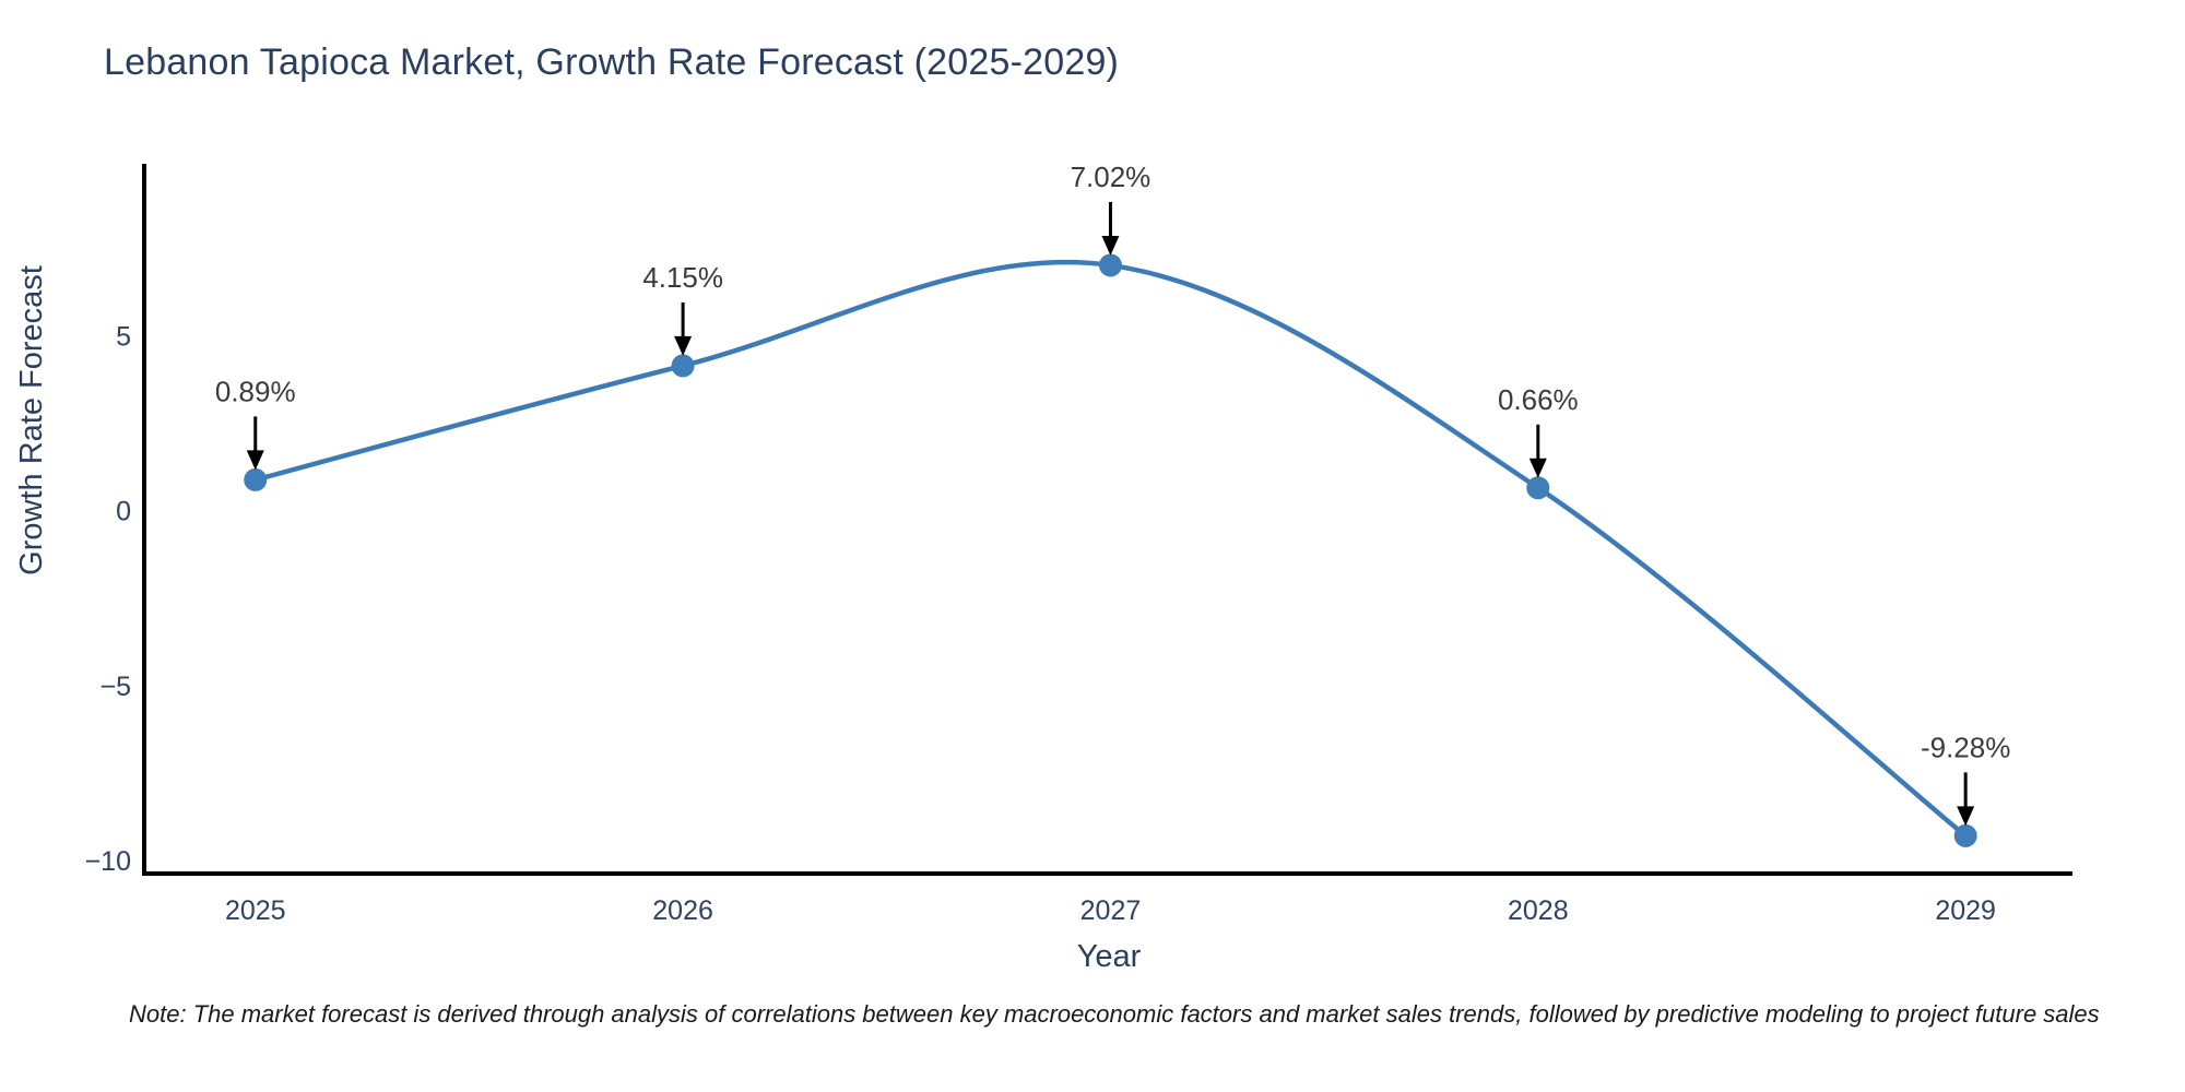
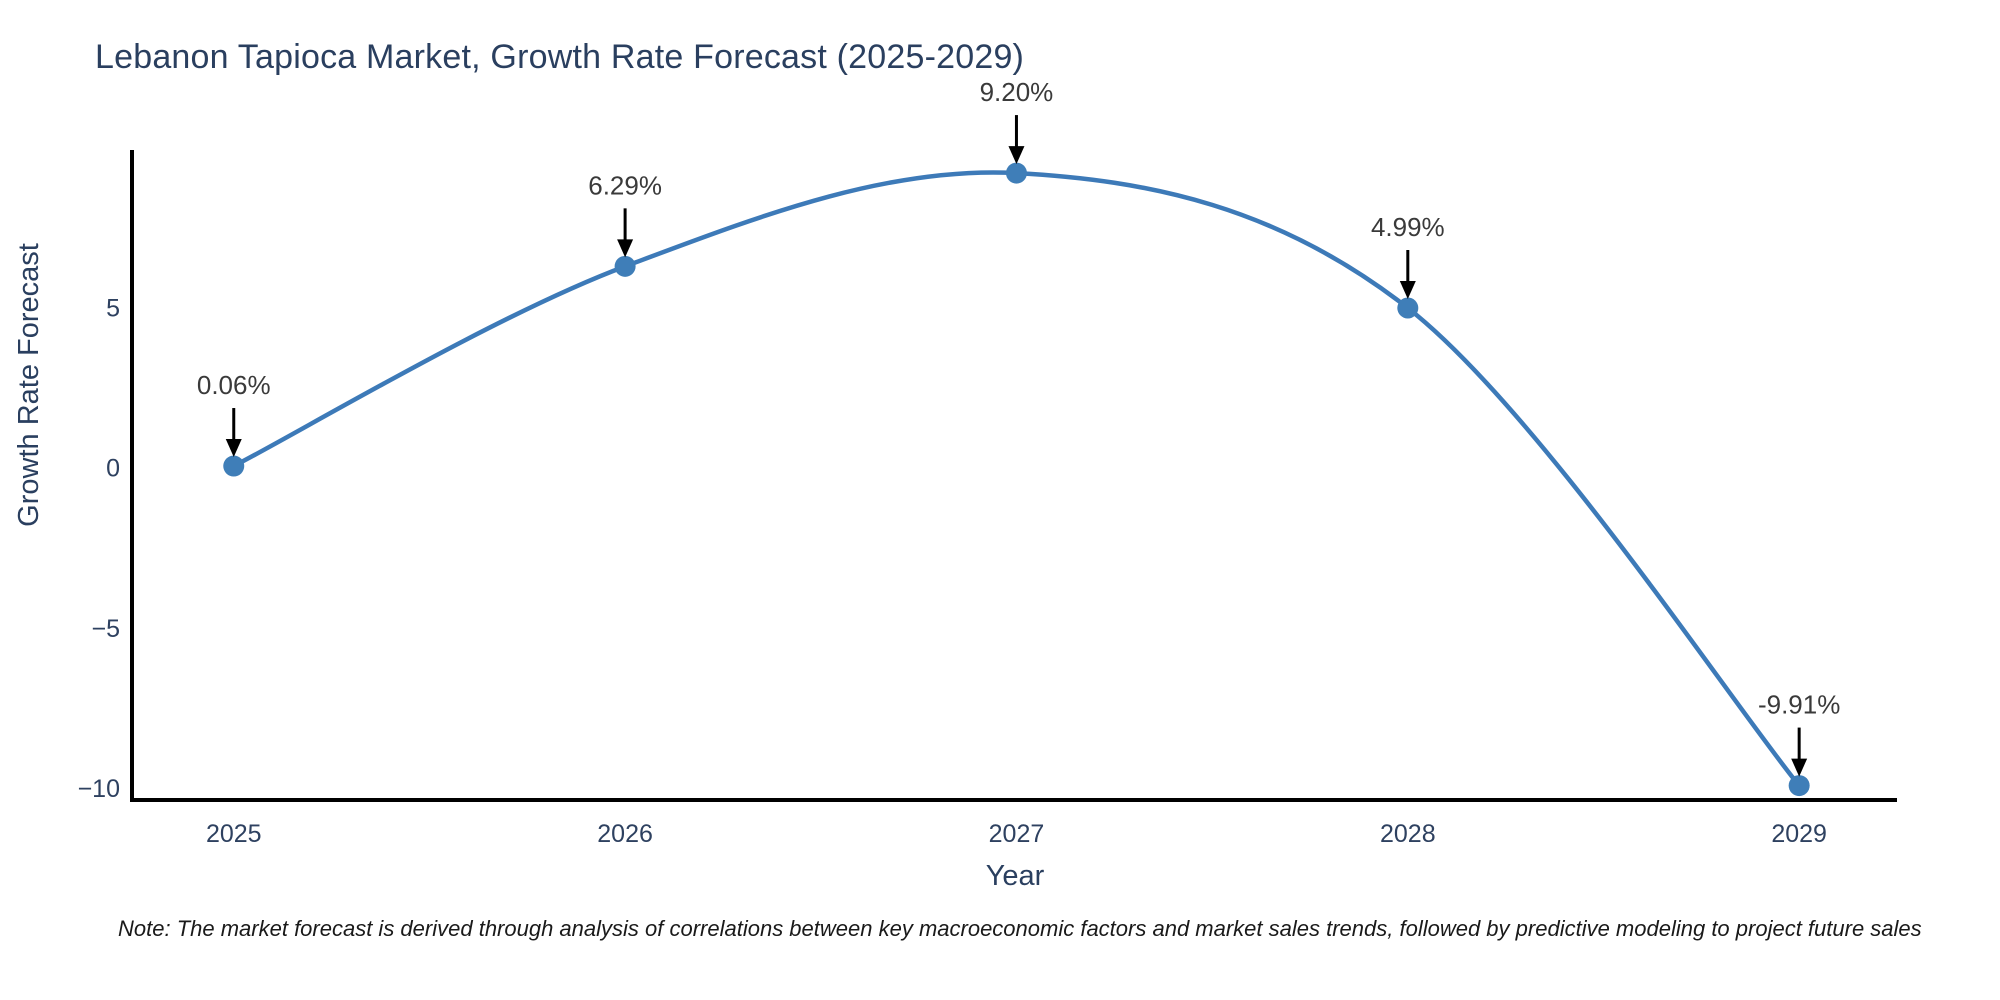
2025: 0.89% -> 0.06%
2026: 4.15% -> 6.29%
2027: 7.02% -> 9.20%
2028: 0.66% -> 4.99%
2029: -9.28% -> -9.91%
